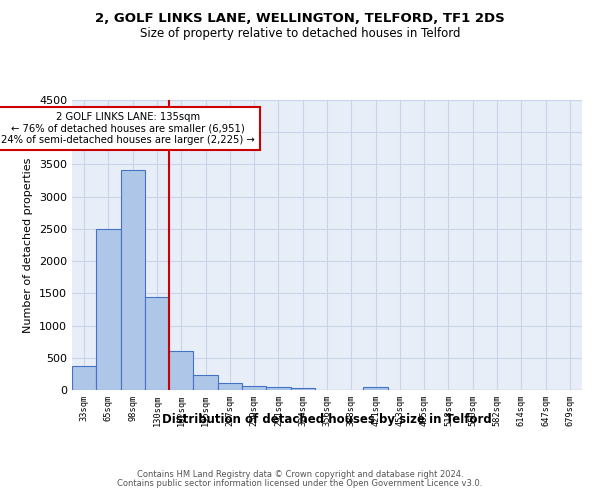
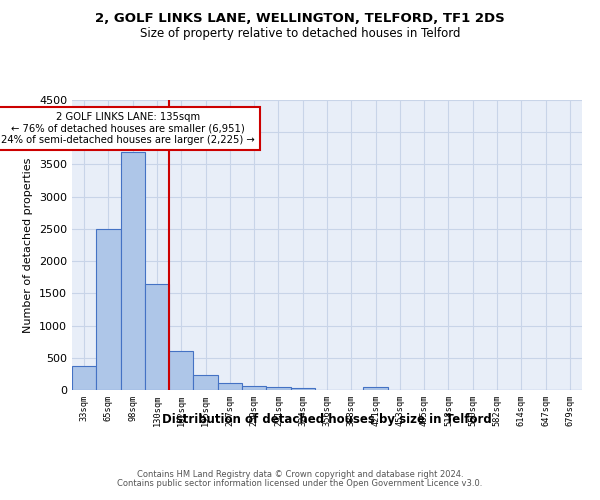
98sqm: 3420 -> 3700
130sqm: 1440 -> 1640
